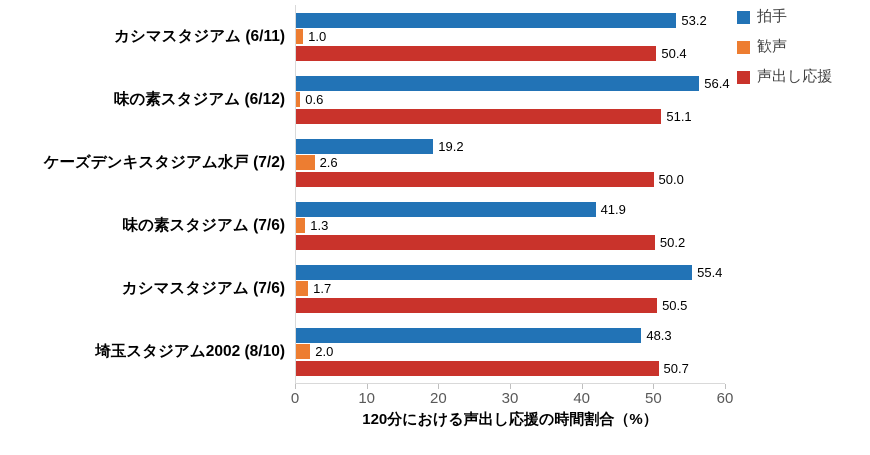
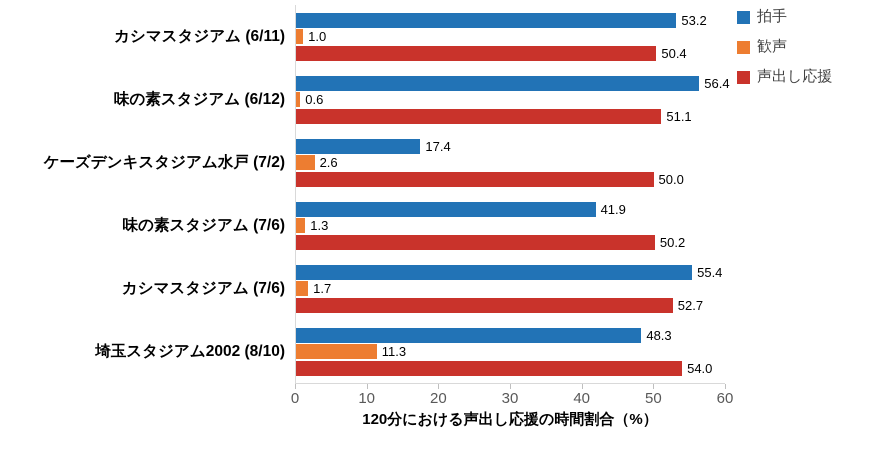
拍手/ケーズデンキスタジアム水戸 (7/2): 19.2 -> 17.4
声出し応援/カシマスタジアム (7/6): 50.5 -> 52.7
歓声/埼玉スタジアム2002 (8/10): 2.0 -> 11.3
声出し応援/埼玉スタジアム2002 (8/10): 50.7 -> 54.0
